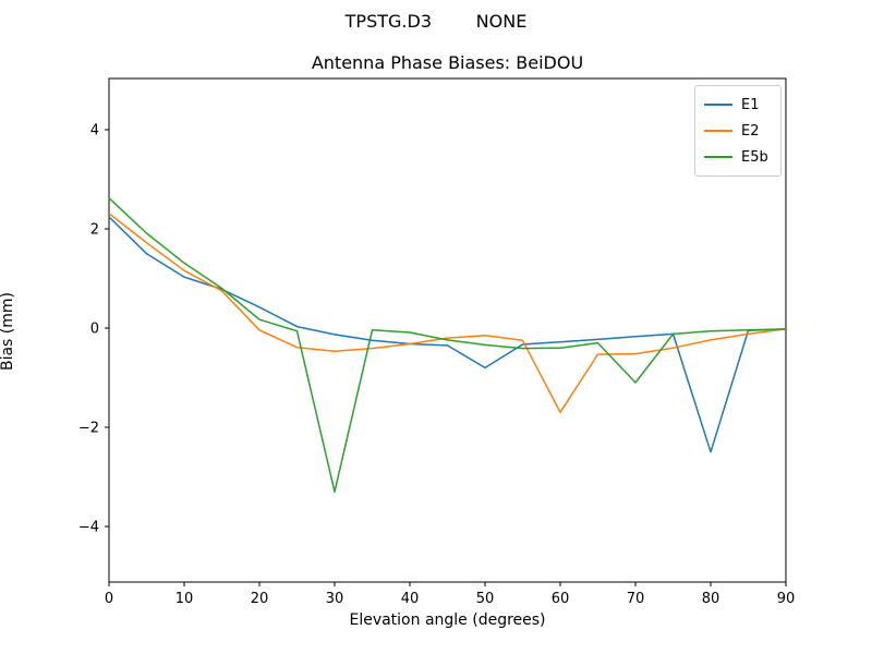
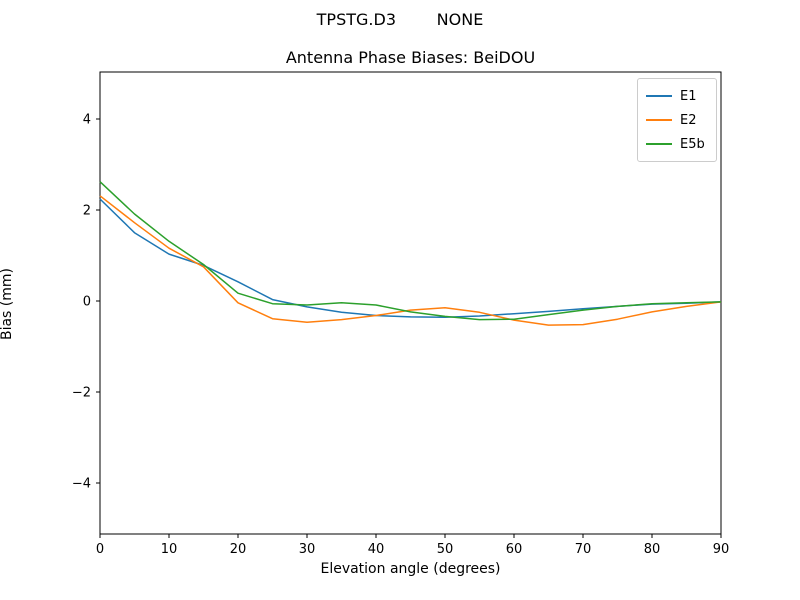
E5b/30: -3.3 -> -0.1
E1/50: -0.8 -> -0.4
E2/60: -1.7 -> -0.4
E5b/70: -1.1 -> -0.2
E1/80: -2.5 -> -0.1
